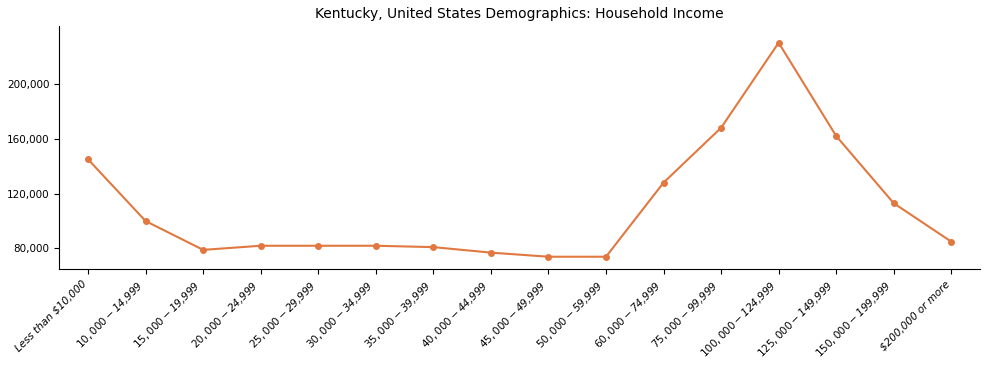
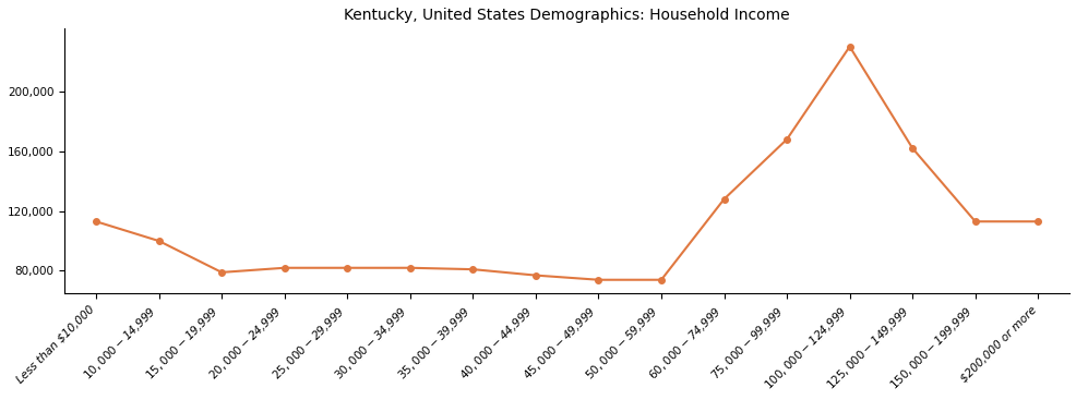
Less than $10,000: 145,000 -> 113,000
$200,000 or more: 85,000 -> 113,000
